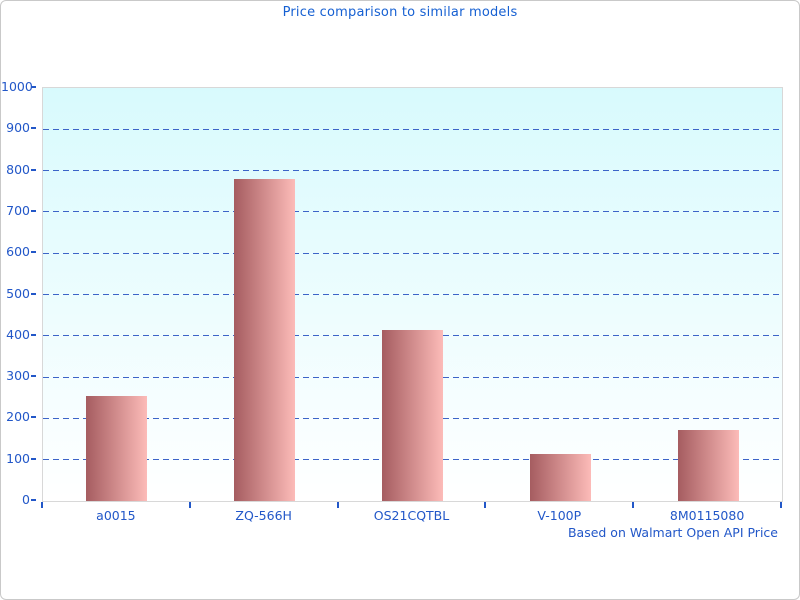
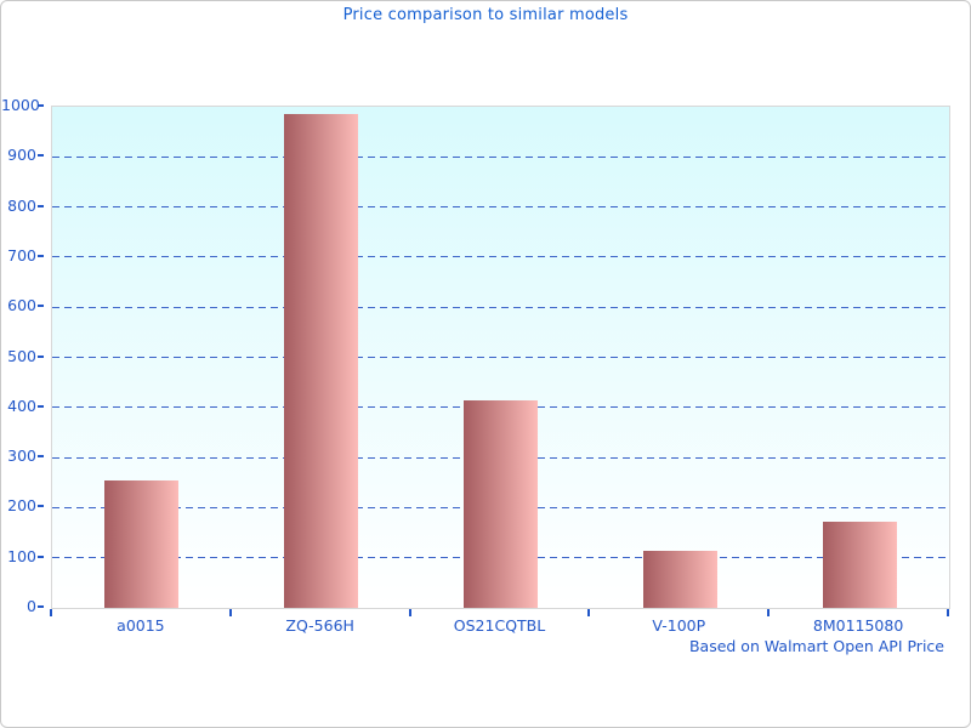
ZQ-566H: 780 -> 980
